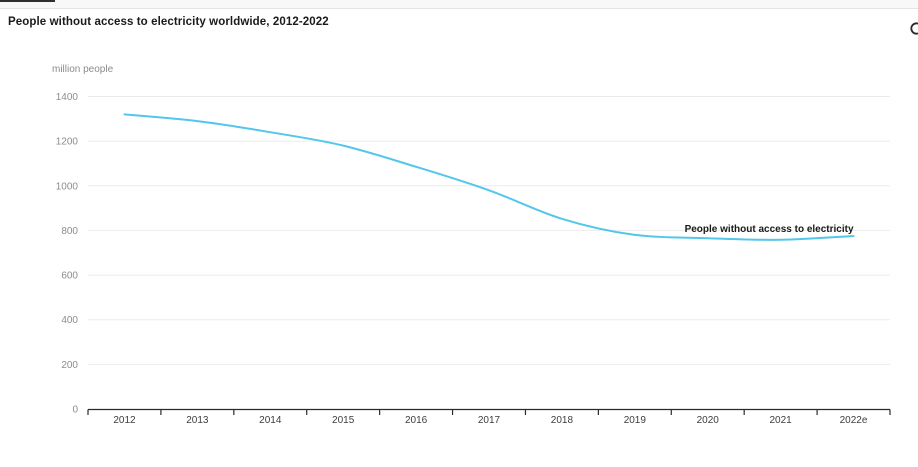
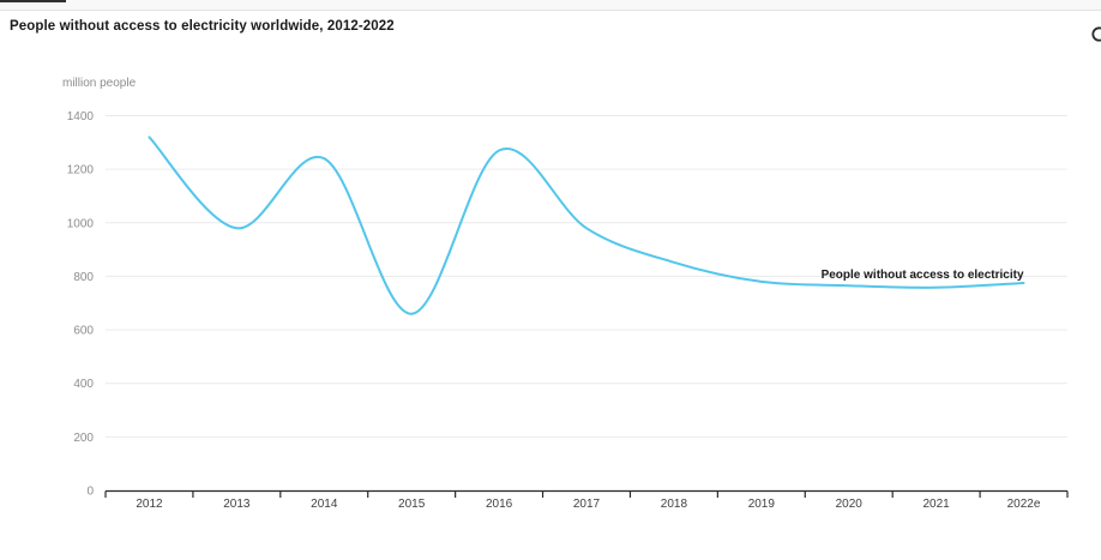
2013: 1290 -> 980
2015: 1180 -> 660
2016: 1080 -> 1270
